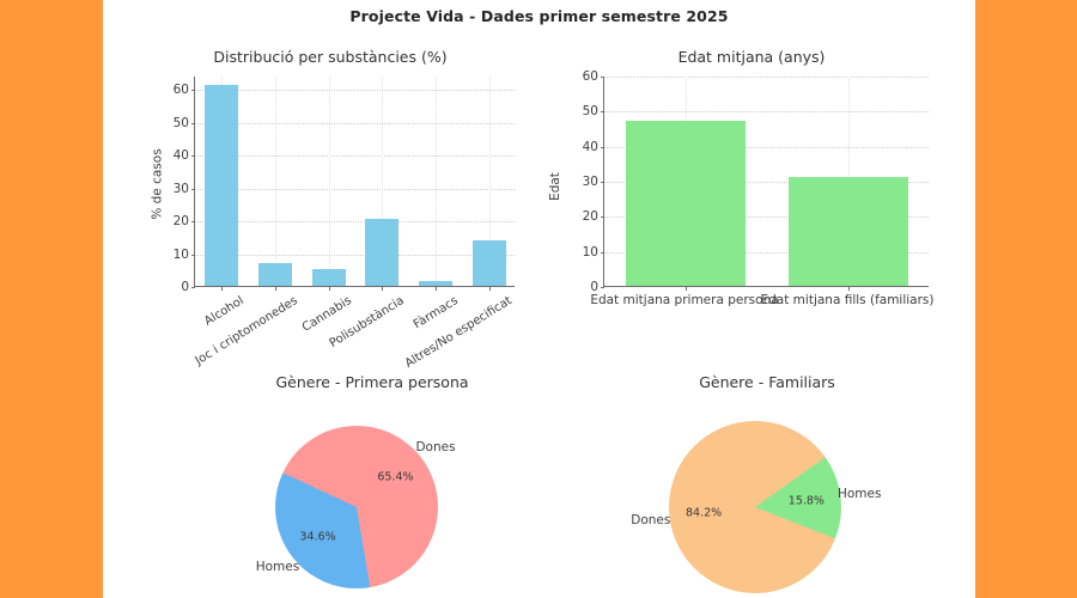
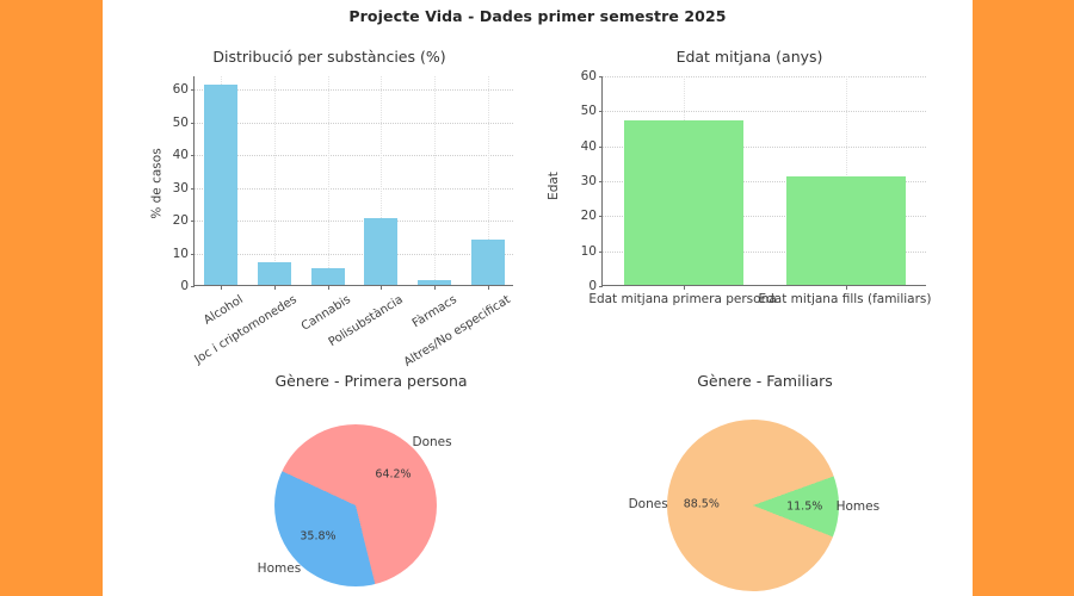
Gènere - Primera persona/Dones: 65.4% -> 64.2%
Gènere - Primera persona/Homes: 34.6% -> 35.8%
Gènere - Familiars/Dones: 84.2% -> 88.5%
Gènere - Familiars/Homes: 15.8% -> 11.5%
